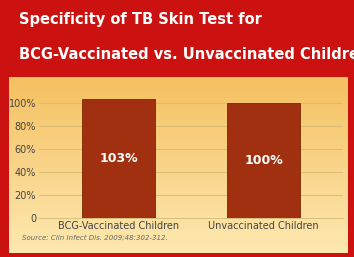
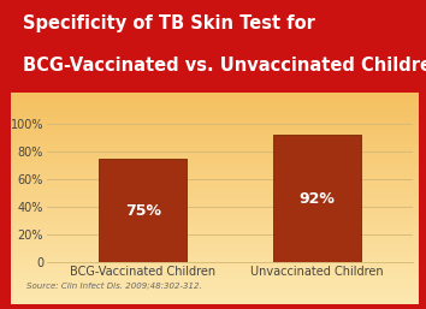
BCG-Vaccinated Children: 103% -> 75%
Unvaccinated Children: 100% -> 92%
